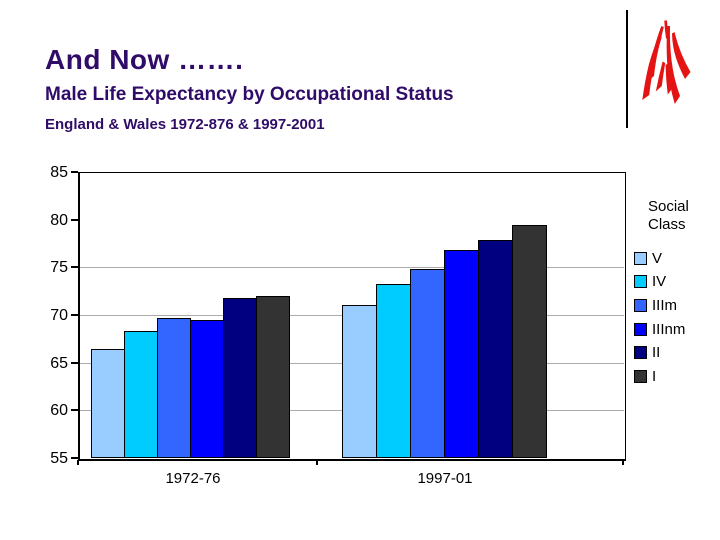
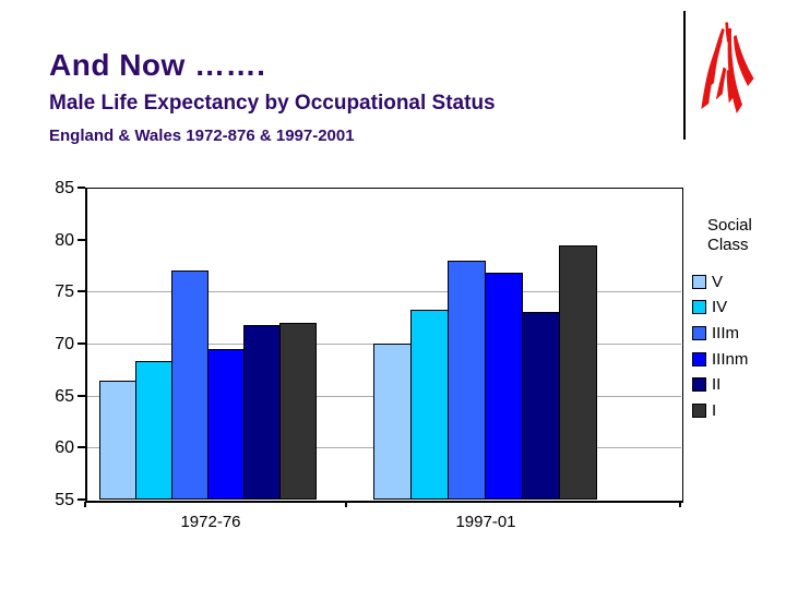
IIIm/1972-76: 70 -> 77
V/1997-01: 71 -> 70
IIIm/1997-01: 75 -> 78
II/1997-01: 78 -> 73
